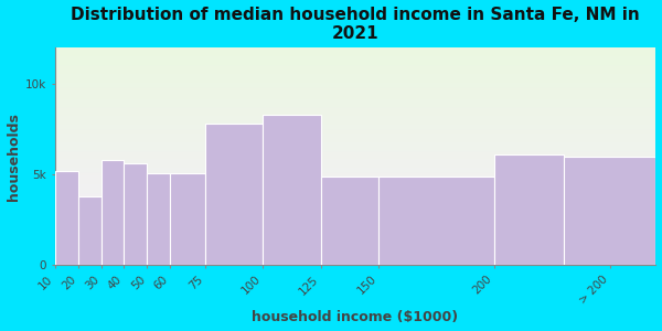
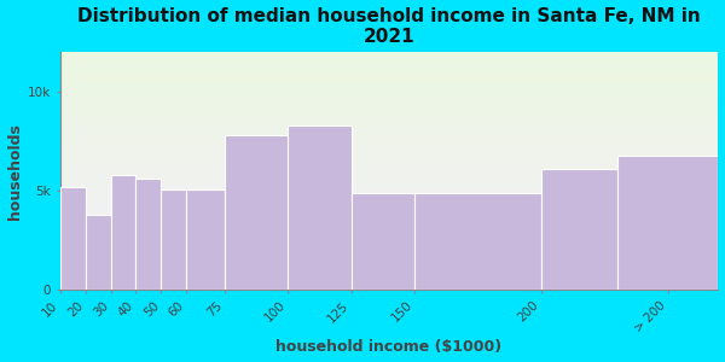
> 200: 6.0k -> 6.8k
